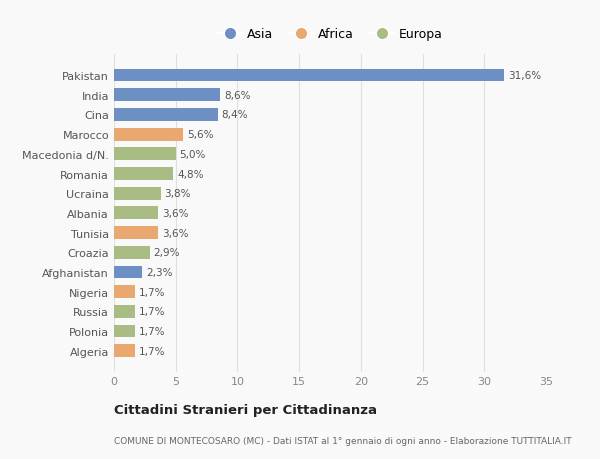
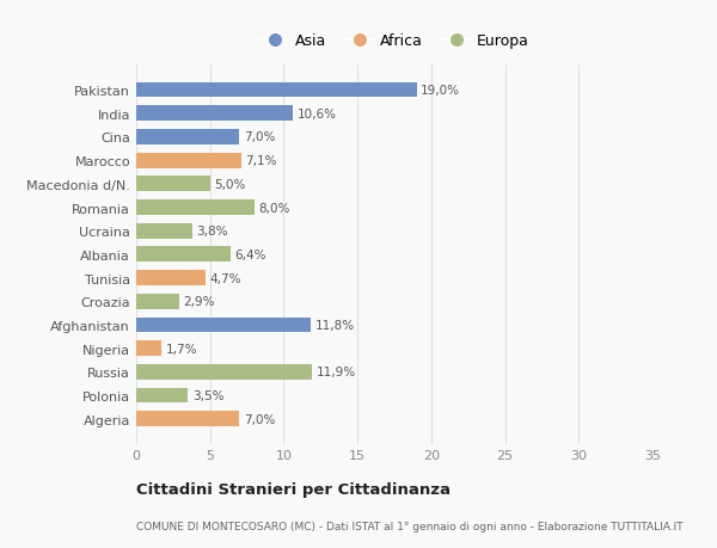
Pakistan: 31,6% -> 19,0%
India: 8,6% -> 10,6%
Cina: 8,4% -> 7,0%
Marocco: 5,6% -> 7,1%
Romania: 4,8% -> 8,0%
Albania: 3,6% -> 6,4%
Tunisia: 3,6% -> 4,7%
Afghanistan: 2,3% -> 11,8%
Russia: 1,7% -> 11,9%
Polonia: 1,7% -> 3,5%
Algeria: 1,7% -> 7,0%
